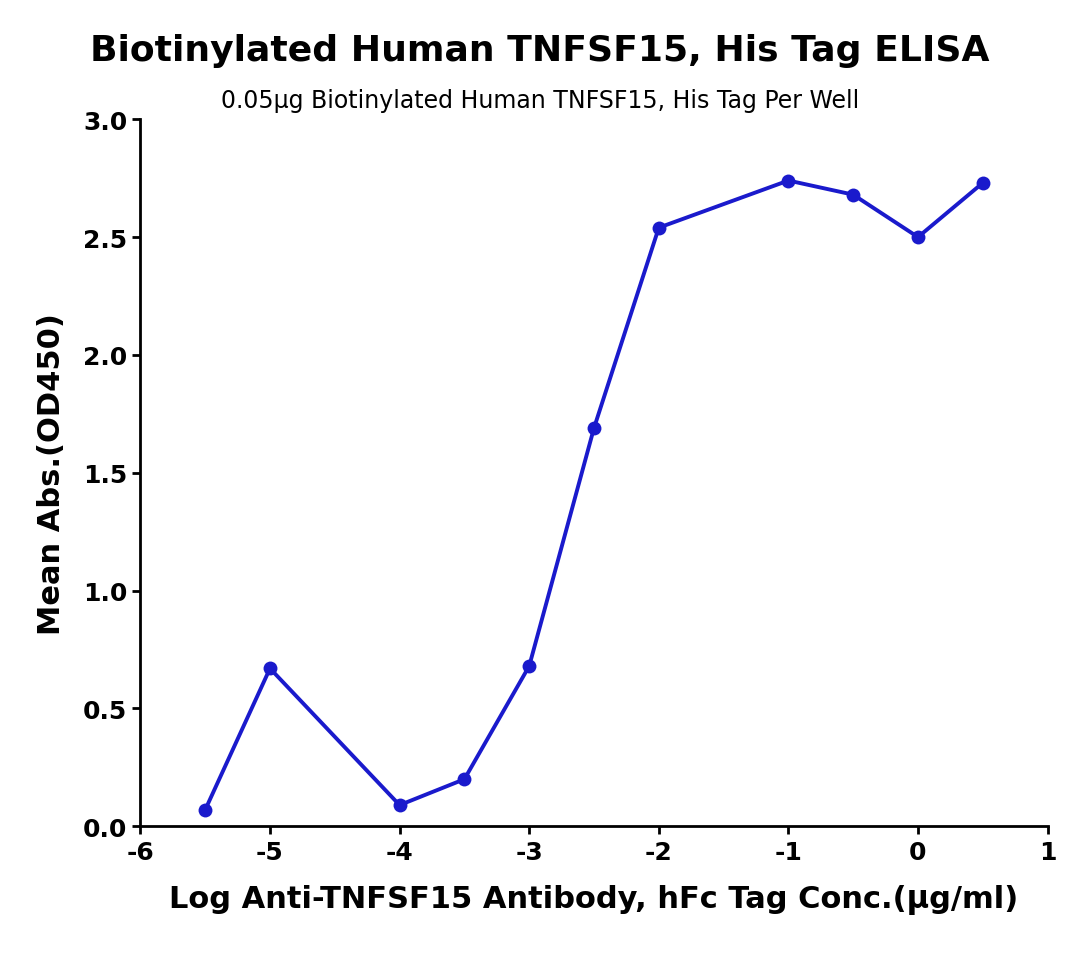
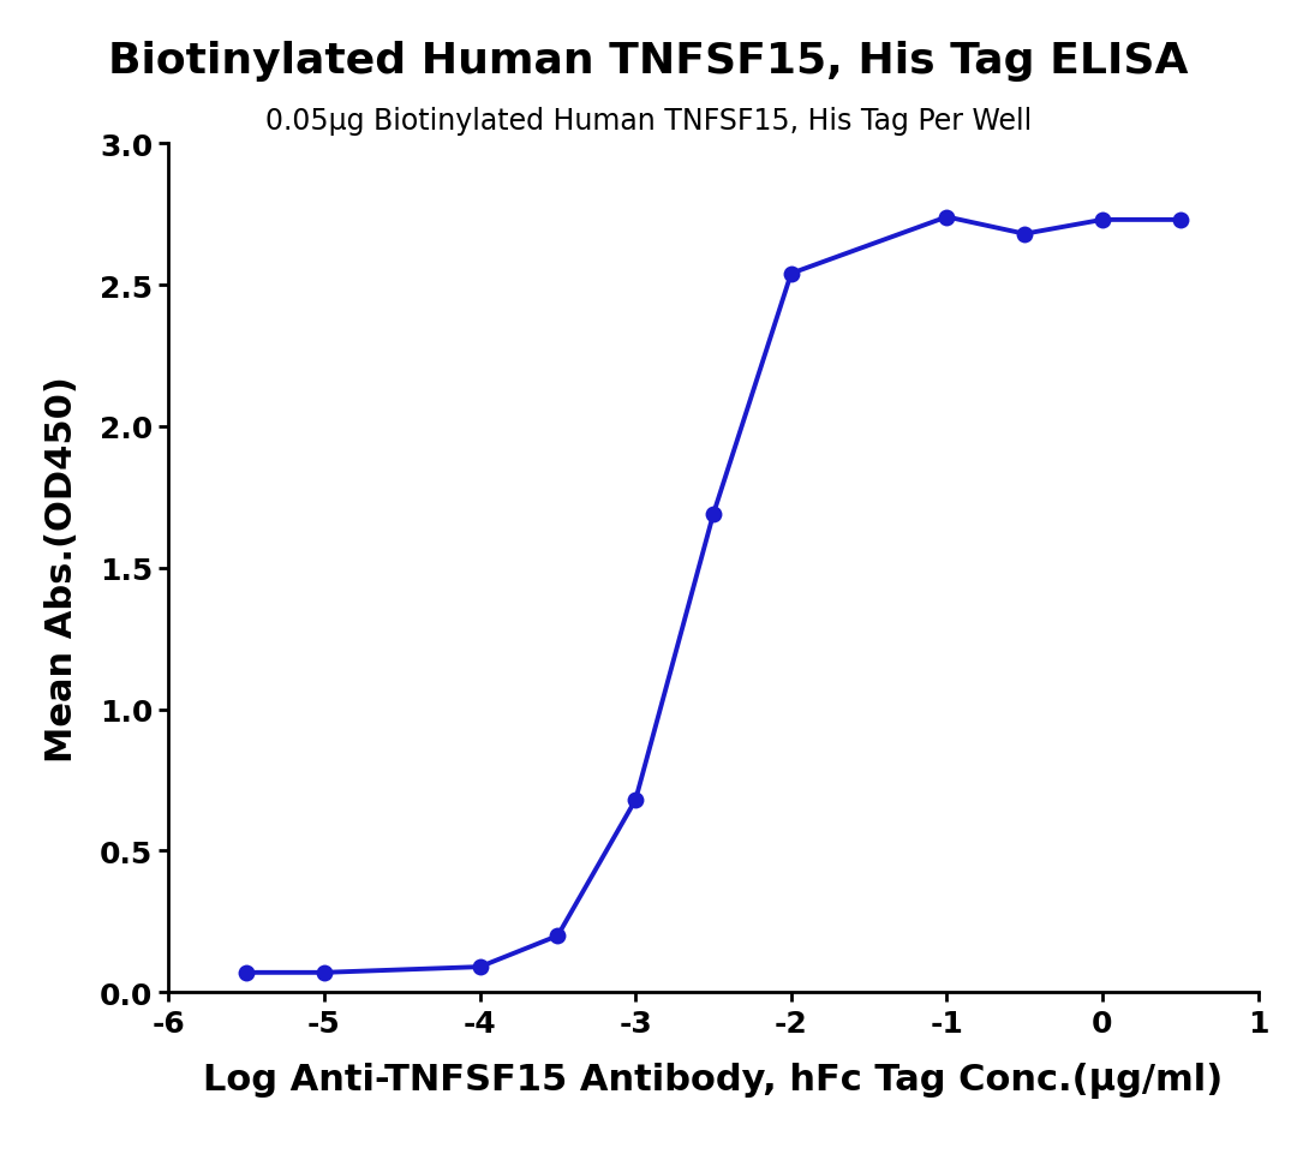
-5: 0.67 -> 0.07
0: 2.50 -> 2.73
